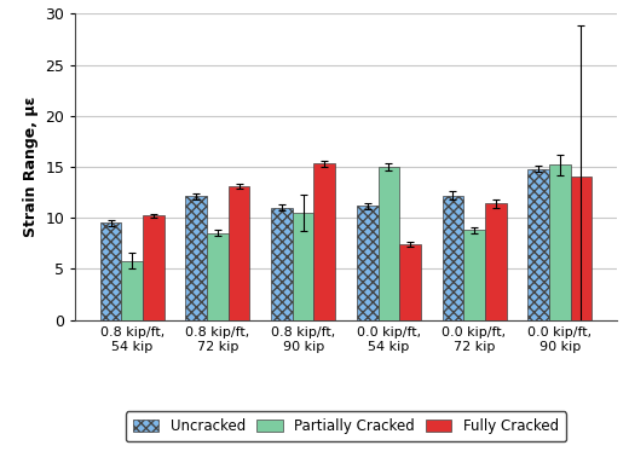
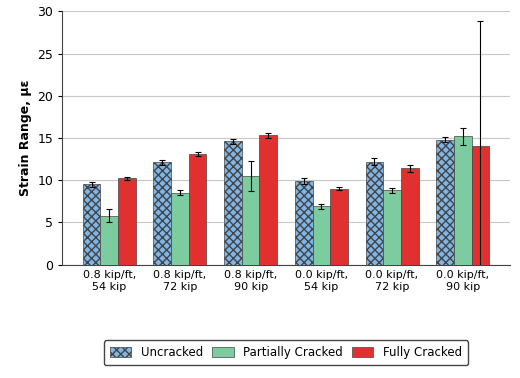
Uncracked/0.8 kip/ft, 90 kip: 11.0 -> 14.6
Uncracked/0.0 kip/ft, 54 kip: 11.2 -> 9.9
Partially Cracked/0.0 kip/ft, 54 kip: 15.0 -> 6.9
Fully Cracked/0.0 kip/ft, 54 kip: 7.4 -> 9.0
